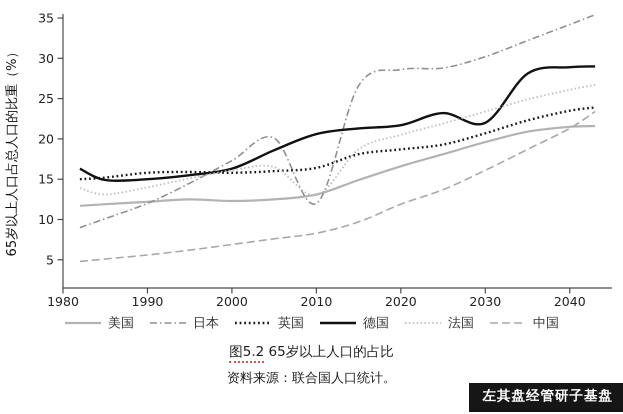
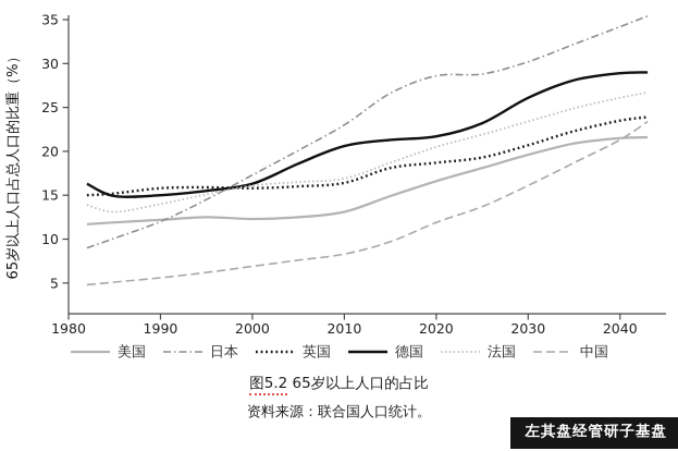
日本/2010: 12 -> 23
法国/2010: 13 -> 17
德国/2030: 22 -> 26
